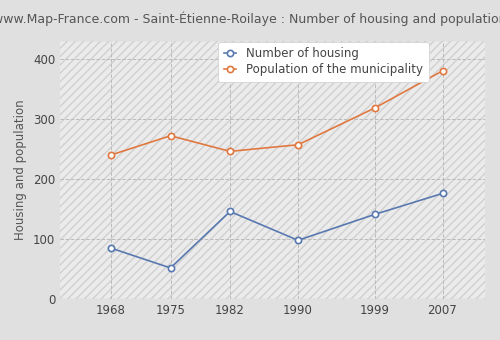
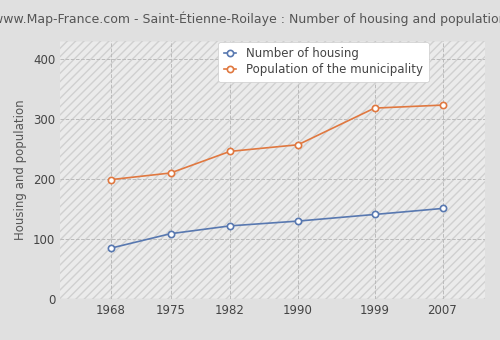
Population of the municipality/1968: 240 -> 199
Number of housing/1975: 52 -> 109
Population of the municipality/1975: 272 -> 210
Number of housing/1982: 146 -> 122
Number of housing/1990: 98 -> 130
Number of housing/2007: 176 -> 151
Population of the municipality/2007: 380 -> 323
